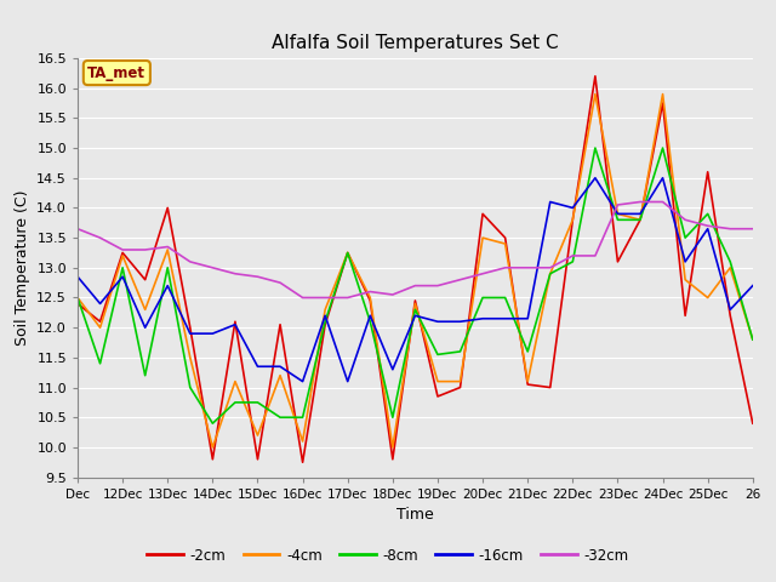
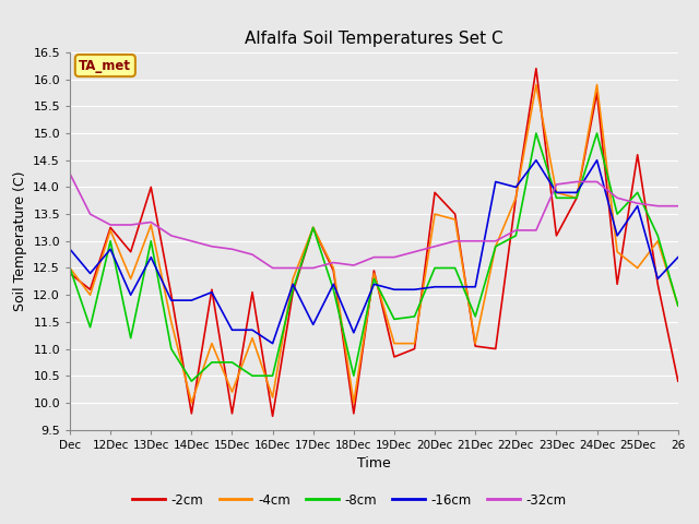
-32cm/Dec: 13.65 -> 14.25
-16cm/17Dec: 11.10 -> 11.45
